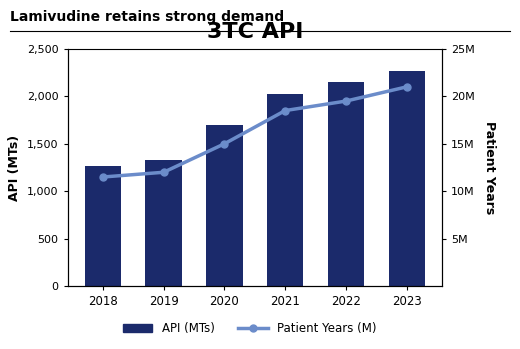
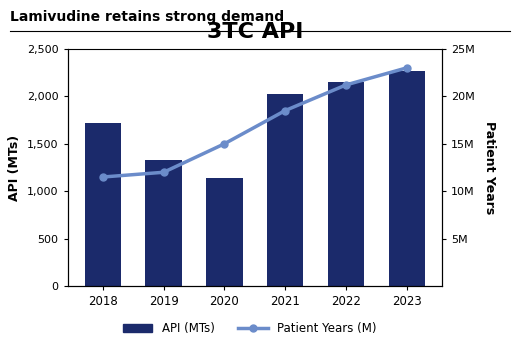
API (MTs)/2018: 1,270 -> 1,720
API (MTs)/2020: 1,700 -> 1,140
Patient Years (M)/2022: 19.5M -> 21.2M
Patient Years (M)/2023: 21.0M -> 23.0M
